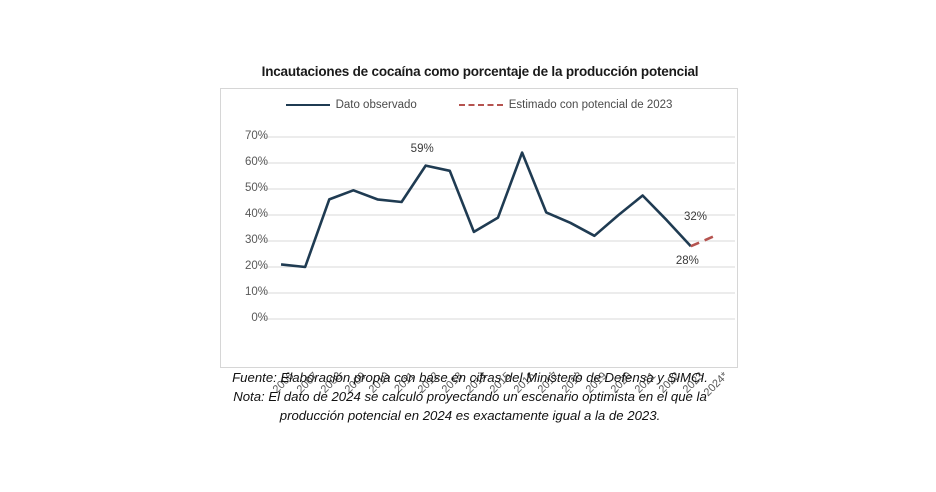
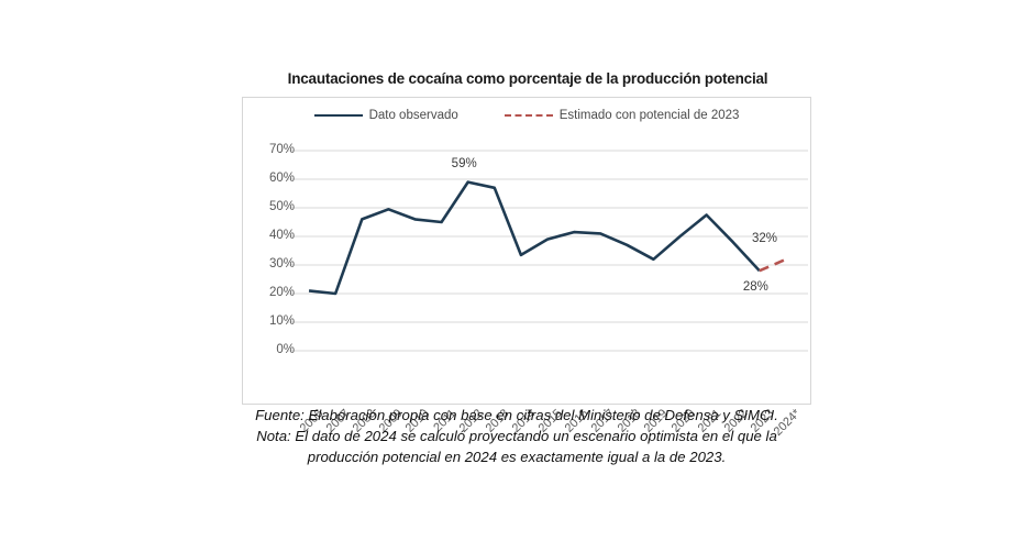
Dato observado/2016: 64% -> 42%
